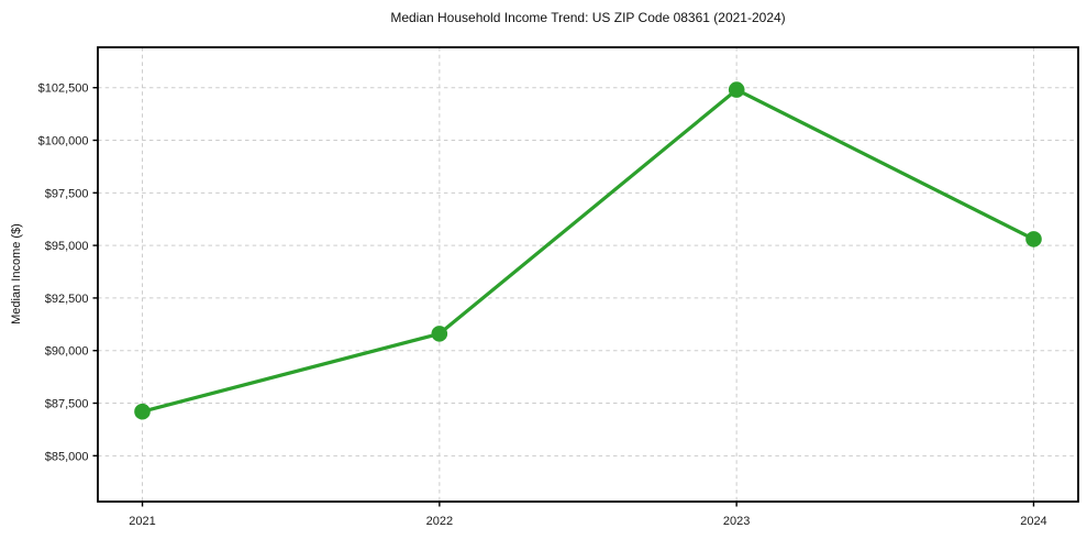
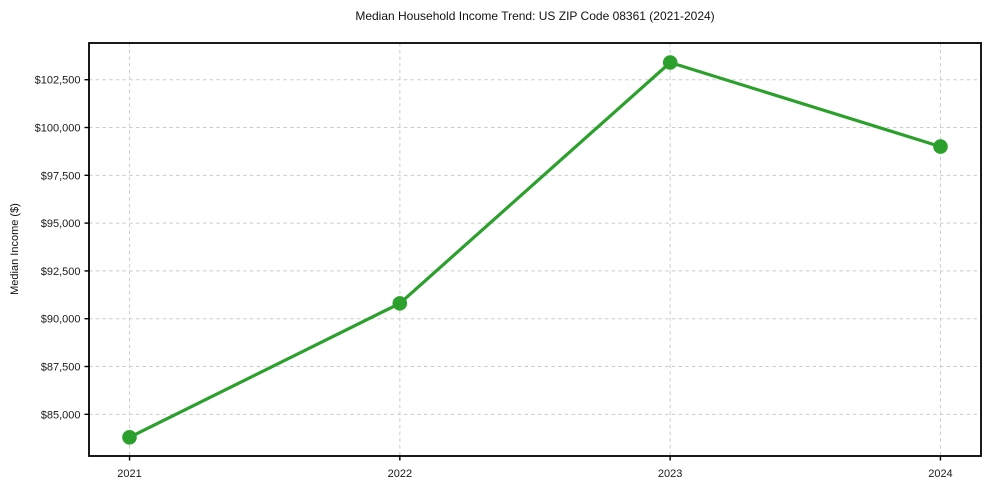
2021: $87100 -> $83800
2023: $102400 -> $103400
2024: $95300 -> $99000
